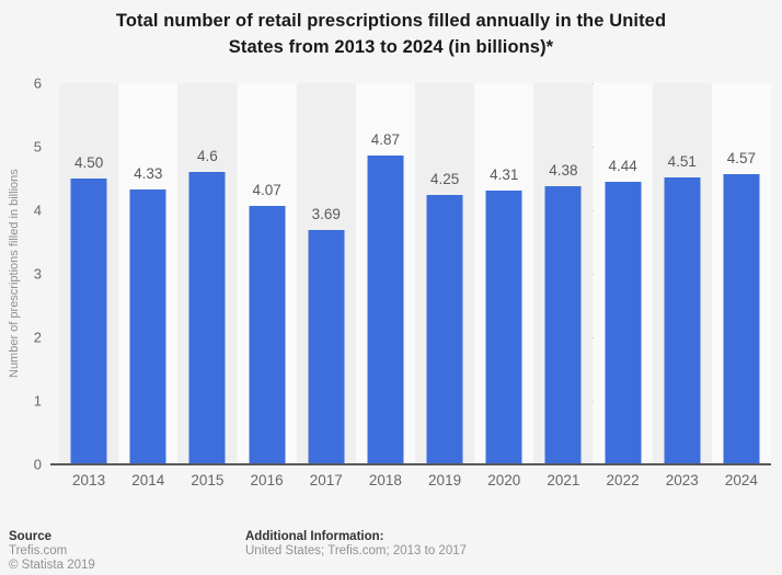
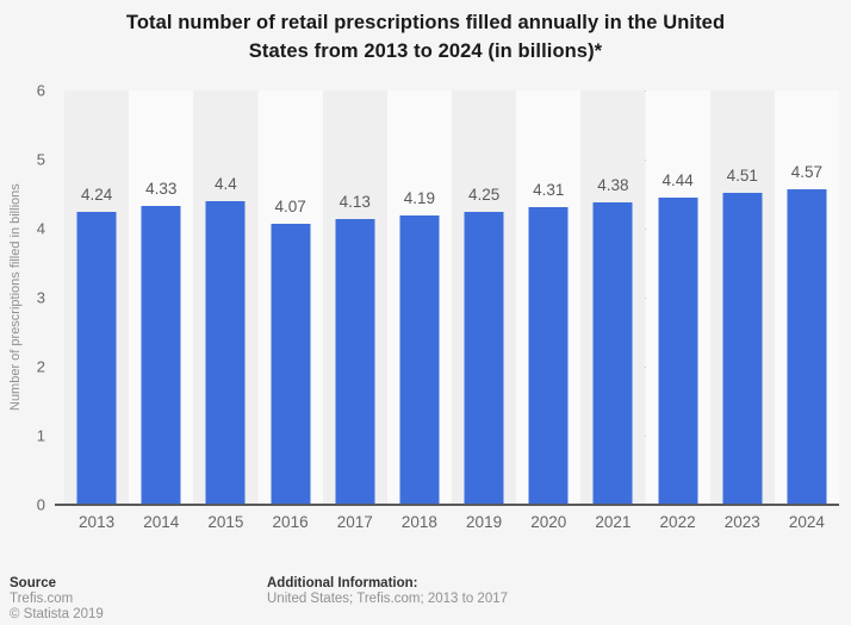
2013: 4.50 -> 4.24
2015: 4.6 -> 4.4
2017: 3.69 -> 4.13
2018: 4.87 -> 4.19
